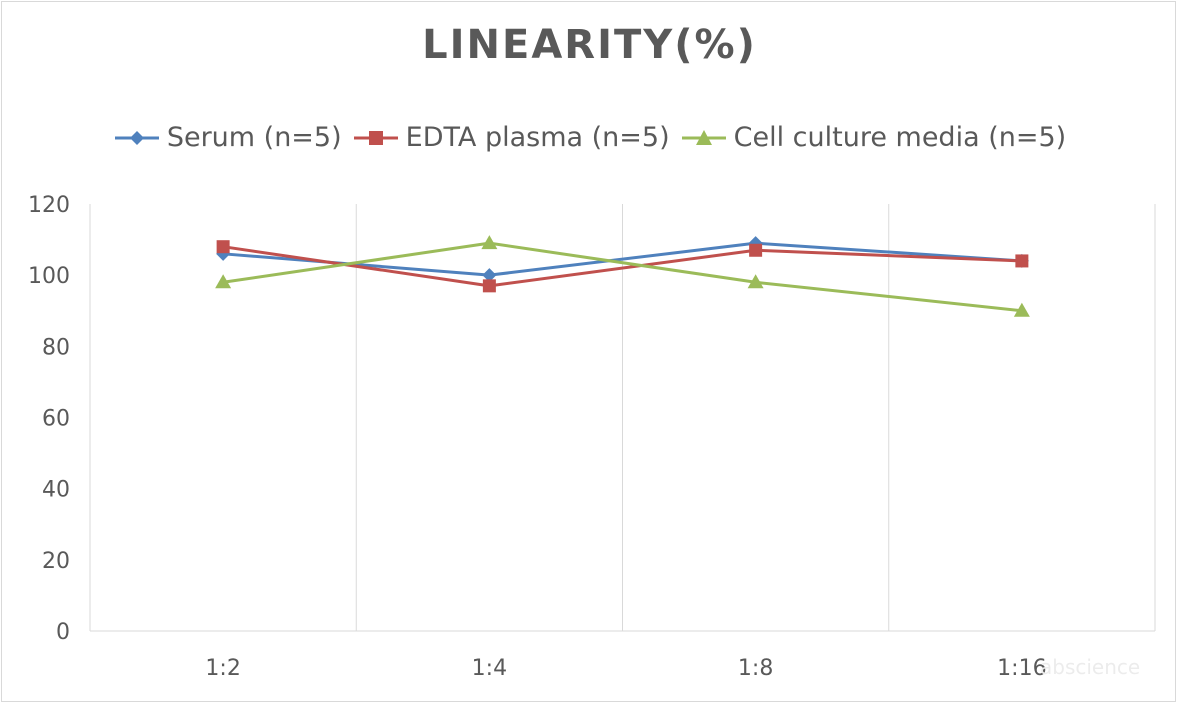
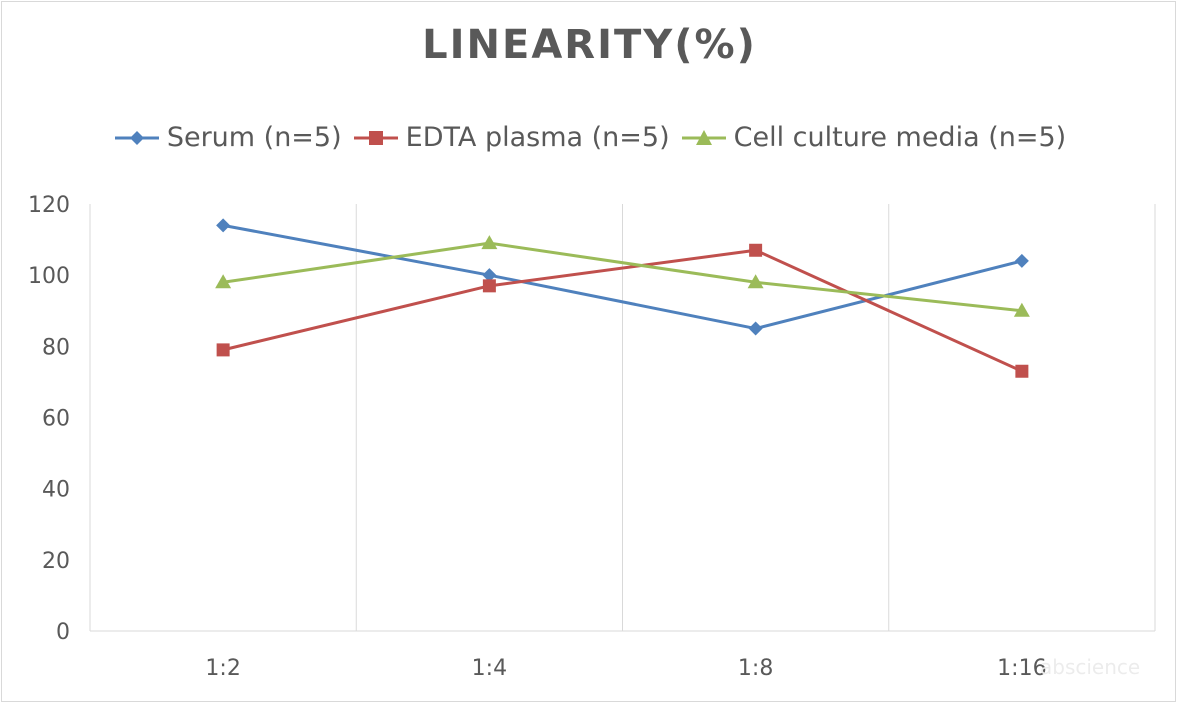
Serum (n=5)/1:2: 106 -> 114
EDTA plasma (n=5)/1:2: 108 -> 79
Serum (n=5)/1:8: 109 -> 85
EDTA plasma (n=5)/1:16: 104 -> 73
